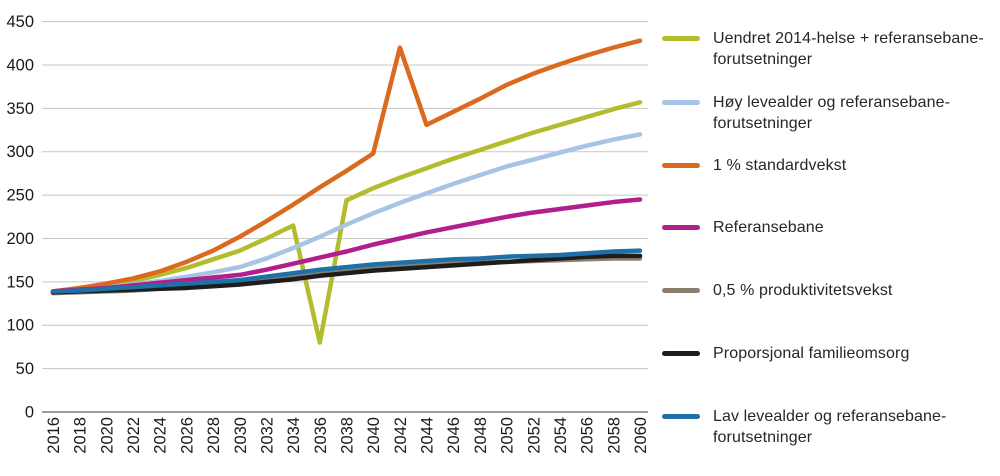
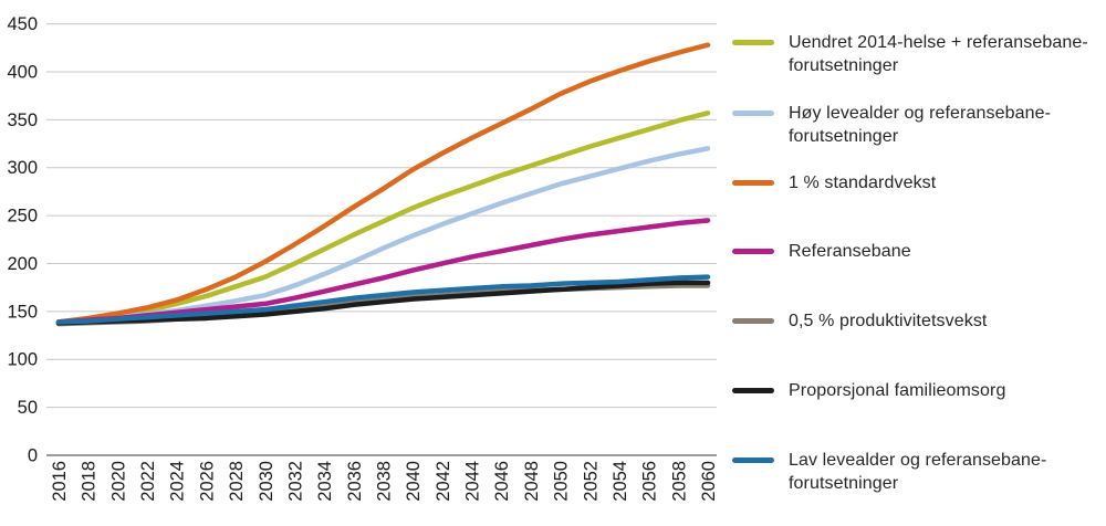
Uendret 2014-helse + referansebane-forutsetninger/2036: 80 -> 230
1 % standardvekst/2042: 420 -> 320
